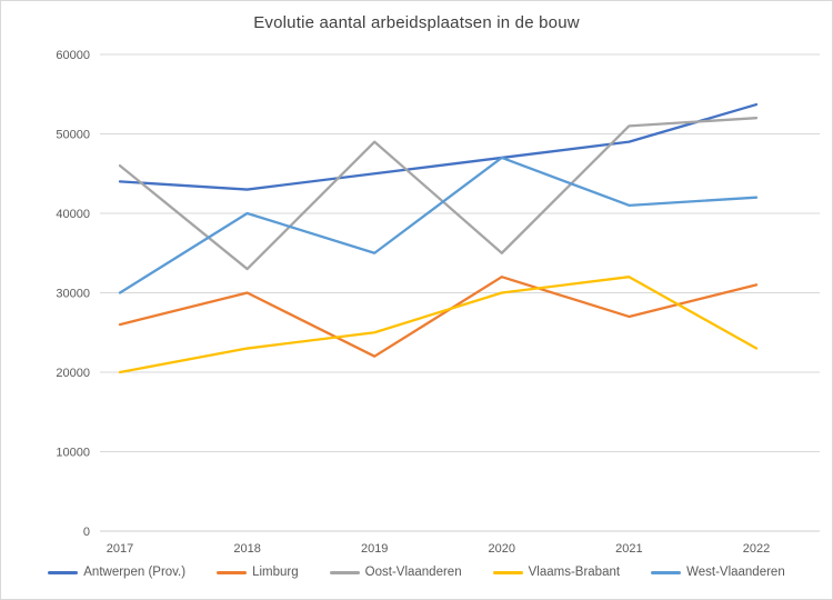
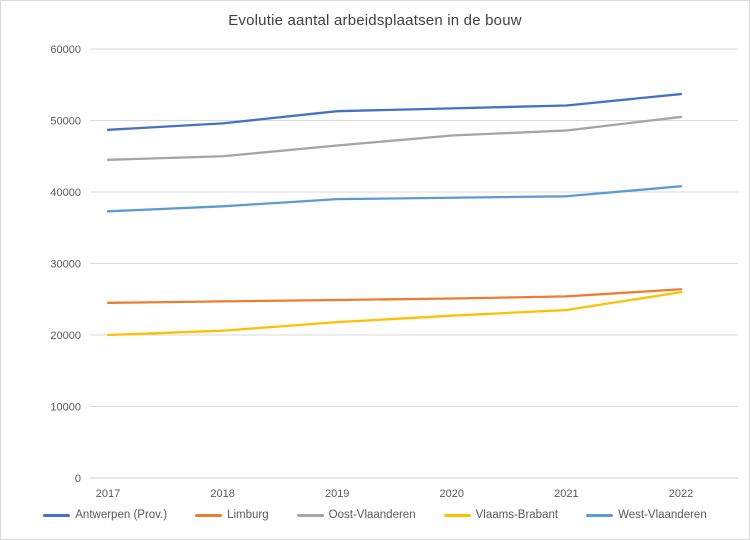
Antwerpen (Prov.)/2017: 44000 -> 49000
Limburg/2017: 26000 -> 24000
Oost-Vlaanderen/2017: 46000 -> 44000
West-Vlaanderen/2017: 30000 -> 37000
Antwerpen (Prov.)/2018: 43000 -> 50000
Limburg/2018: 30000 -> 25000
Oost-Vlaanderen/2018: 33000 -> 45000
Vlaams-Brabant/2018: 23000 -> 21000
West-Vlaanderen/2018: 40000 -> 38000
Antwerpen (Prov.)/2019: 45000 -> 51000
Limburg/2019: 22000 -> 25000
Oost-Vlaanderen/2019: 49000 -> 46000
Vlaams-Brabant/2019: 25000 -> 22000
West-Vlaanderen/2019: 35000 -> 39000
Antwerpen (Prov.)/2020: 47000 -> 52000
Limburg/2020: 32000 -> 25000
Oost-Vlaanderen/2020: 35000 -> 48000
Vlaams-Brabant/2020: 30000 -> 23000
West-Vlaanderen/2020: 47000 -> 39000
Antwerpen (Prov.)/2021: 49000 -> 52000
Limburg/2021: 27000 -> 25000
Oost-Vlaanderen/2021: 51000 -> 49000
Vlaams-Brabant/2021: 32000 -> 24000
West-Vlaanderen/2021: 41000 -> 39000
Limburg/2022: 31000 -> 26000
Oost-Vlaanderen/2022: 52000 -> 50000
Vlaams-Brabant/2022: 23000 -> 26000
West-Vlaanderen/2022: 42000 -> 41000
